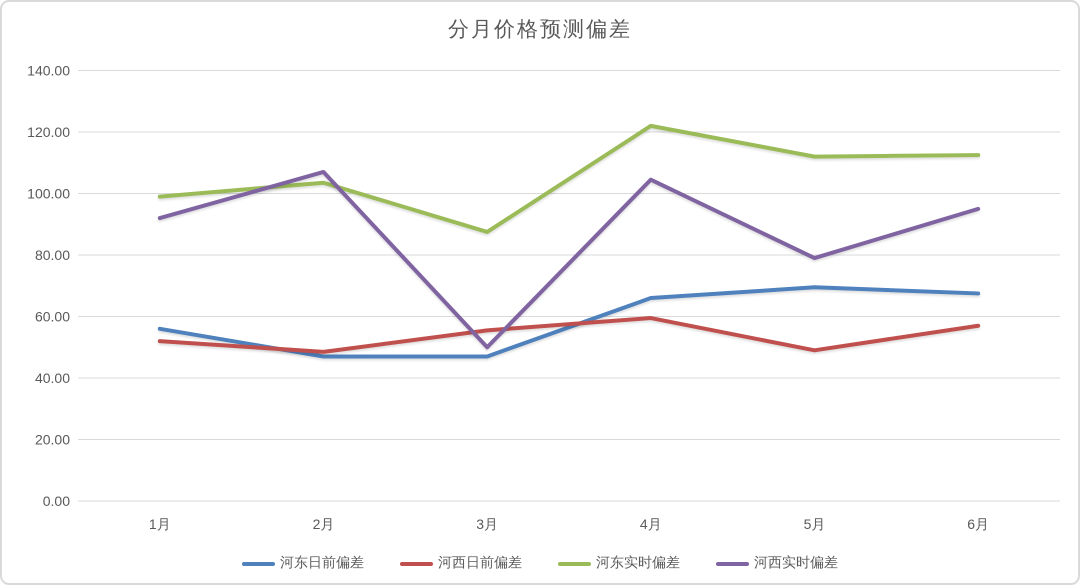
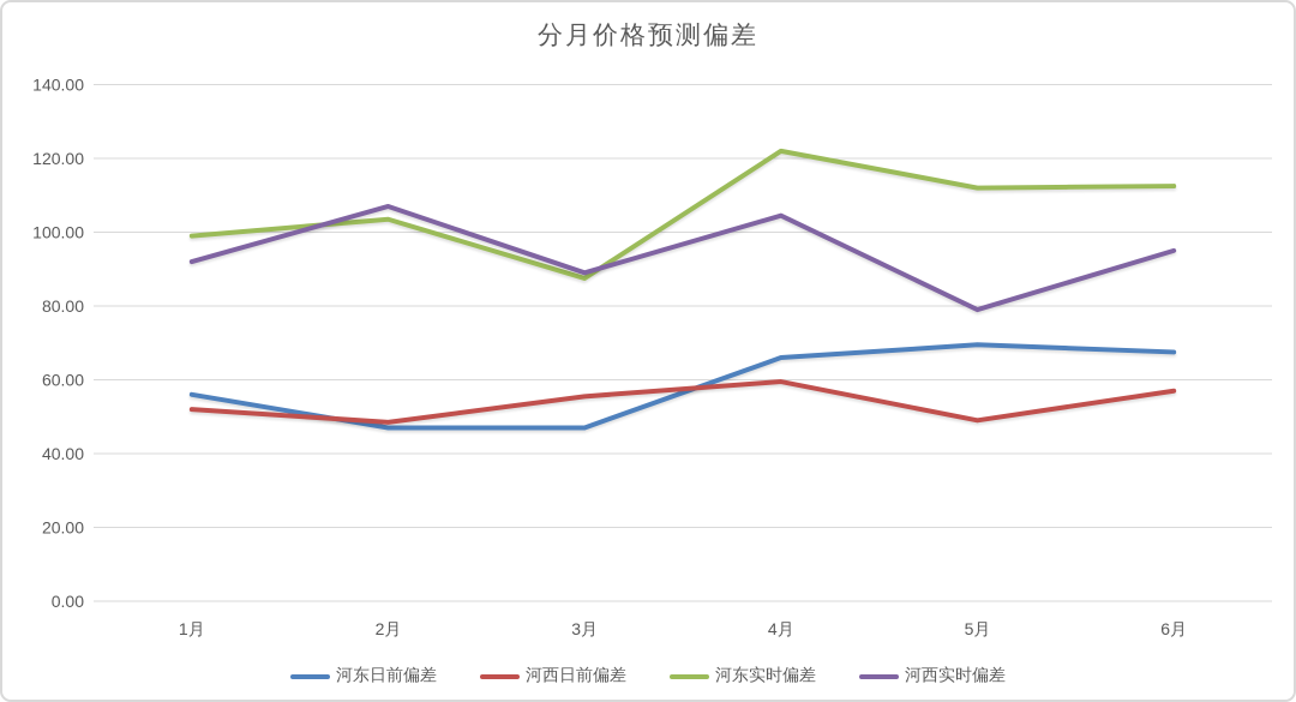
河西实时偏差/3月: 50 -> 89
